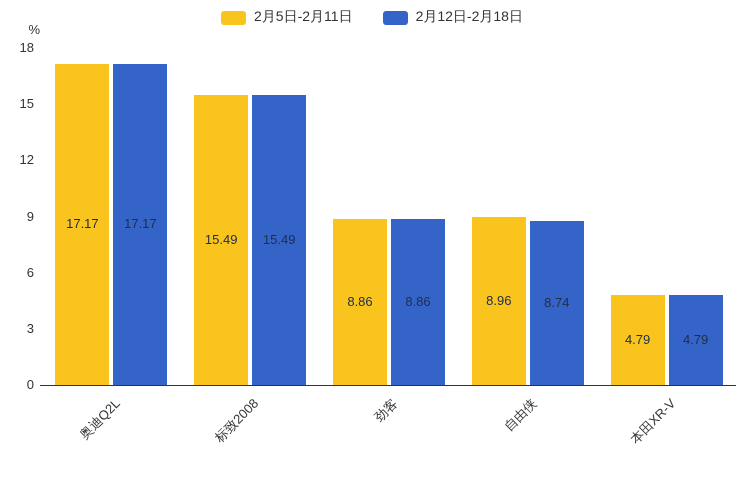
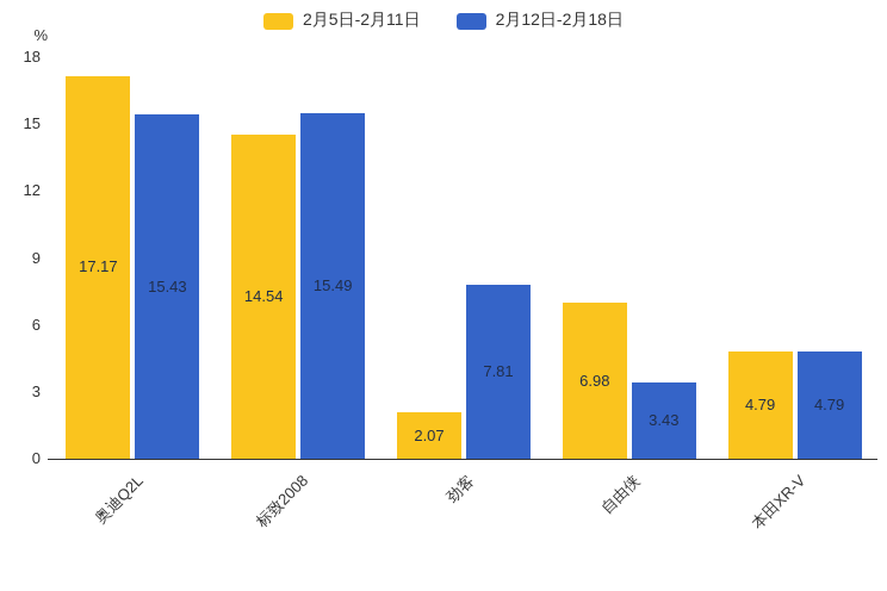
2月12日-2月18日/奥迪Q2L: 17.17 -> 15.43
2月5日-2月11日/标致2008: 15.49 -> 14.54
2月5日-2月11日/劲客: 8.86 -> 2.07
2月12日-2月18日/劲客: 8.86 -> 7.81
2月5日-2月11日/自由侠: 8.96 -> 6.98
2月12日-2月18日/自由侠: 8.74 -> 3.43
